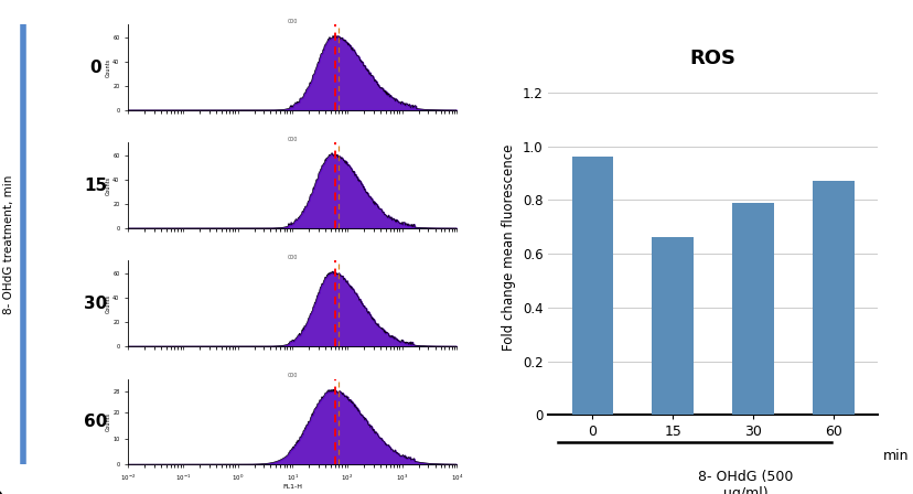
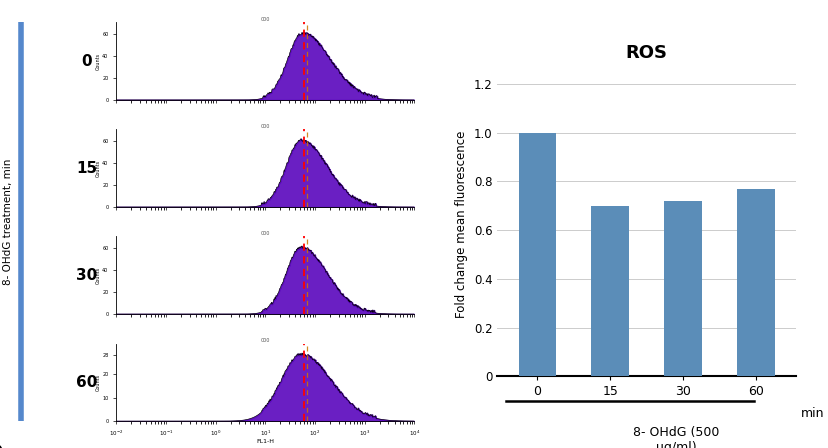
ROS/0: 0.96 -> 1.00
ROS/15: 0.66 -> 0.70
ROS/30: 0.79 -> 0.72
ROS/60: 0.87 -> 0.77
